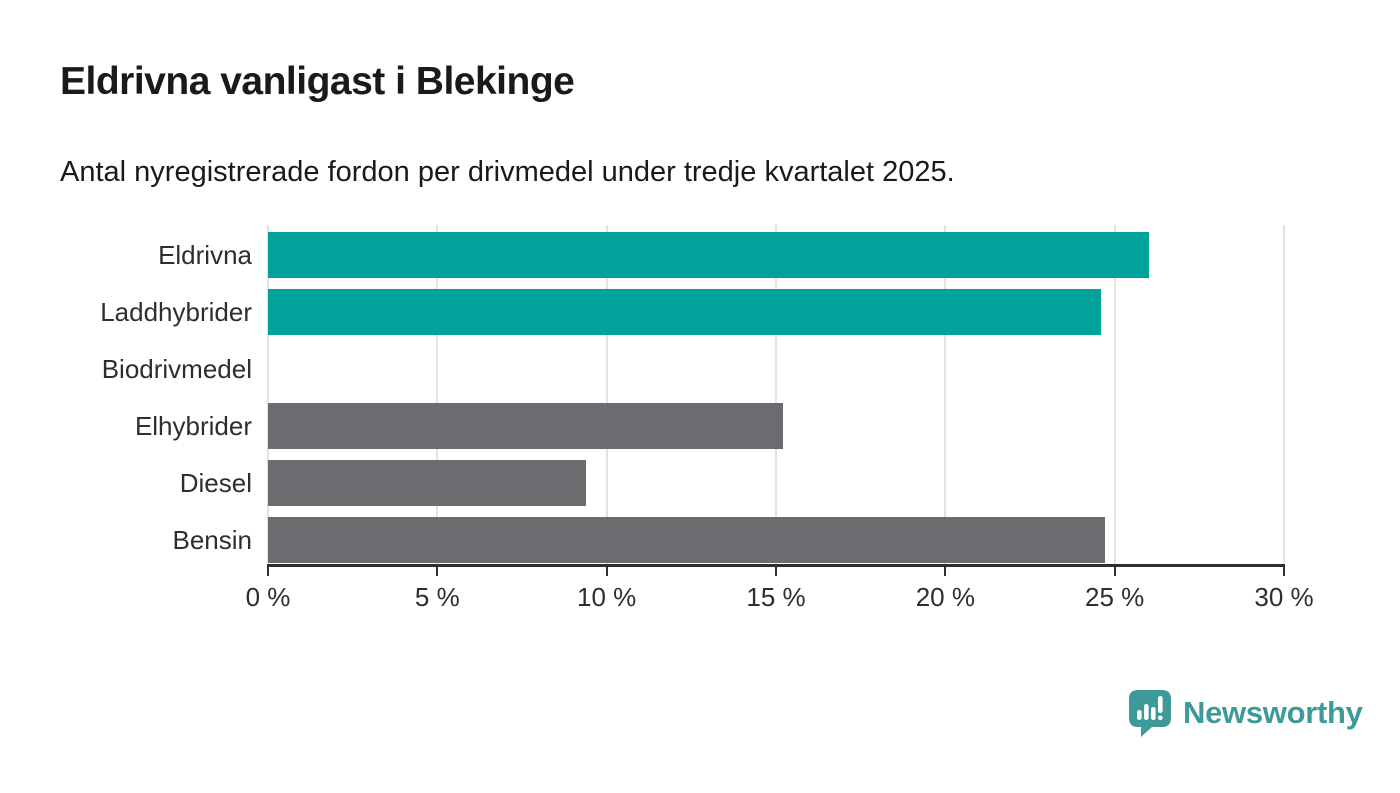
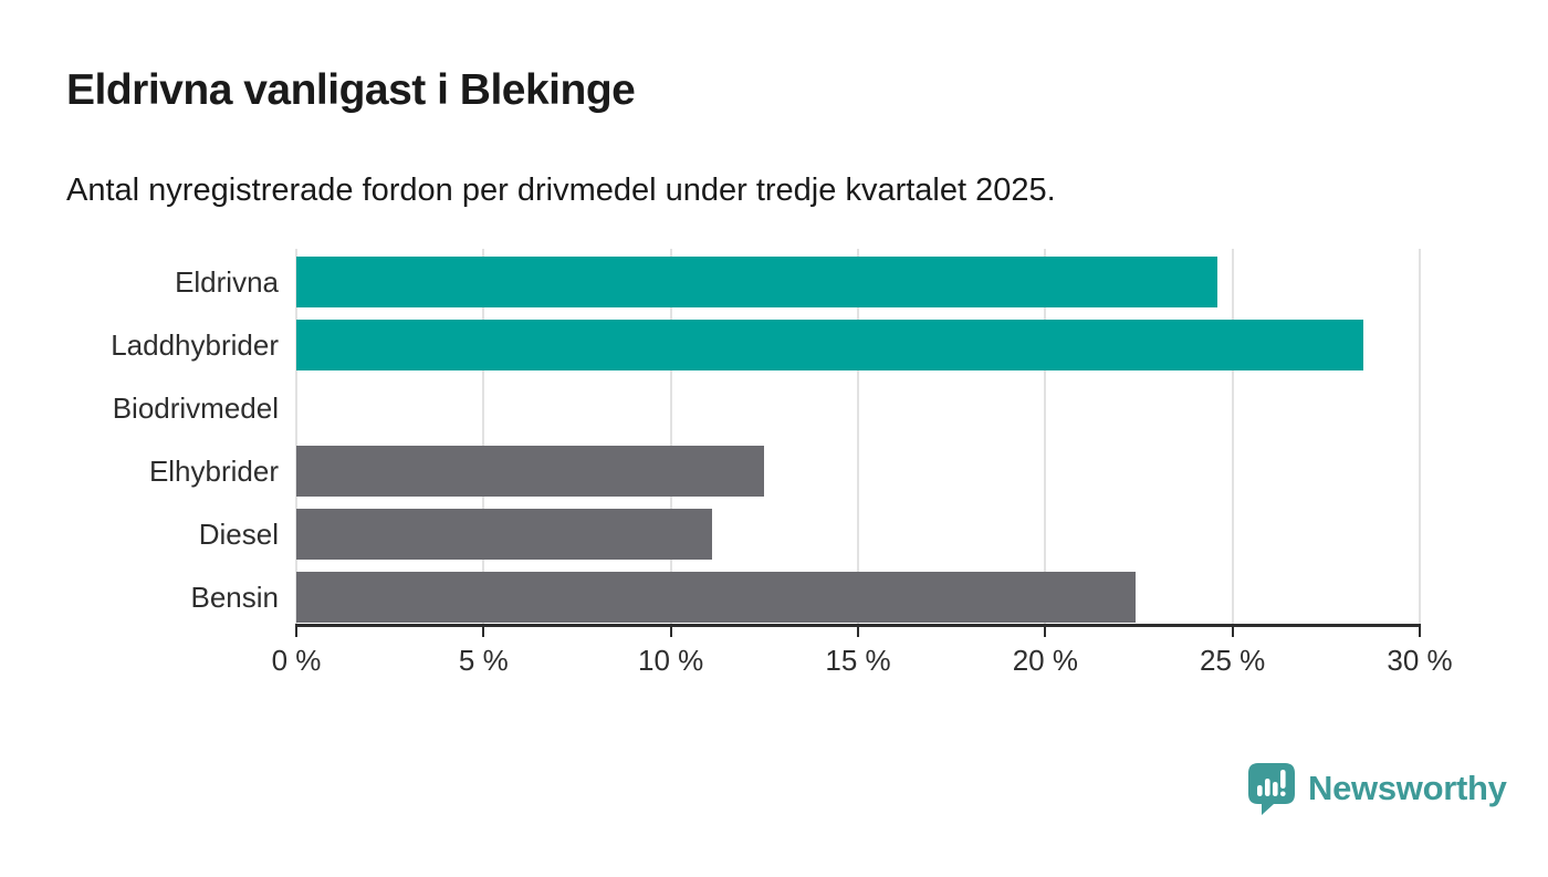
Eldrivna: 26.0% -> 24.6%
Laddhybrider: 24.6% -> 28.5%
Elhybrider: 15.2% -> 12.5%
Diesel: 9.4% -> 11.1%
Bensin: 24.7% -> 22.4%
